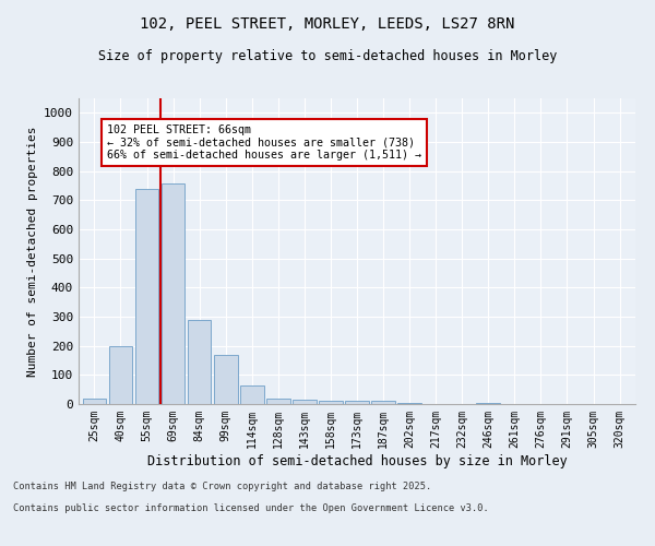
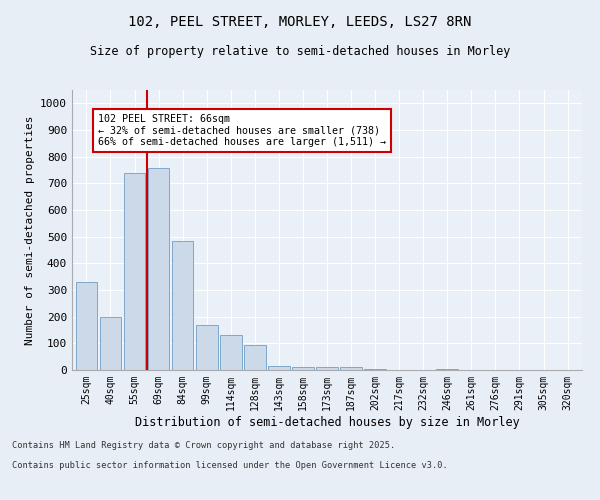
25sqm: 20 -> 330
84sqm: 288 -> 485
114sqm: 65 -> 130
128sqm: 18 -> 95
